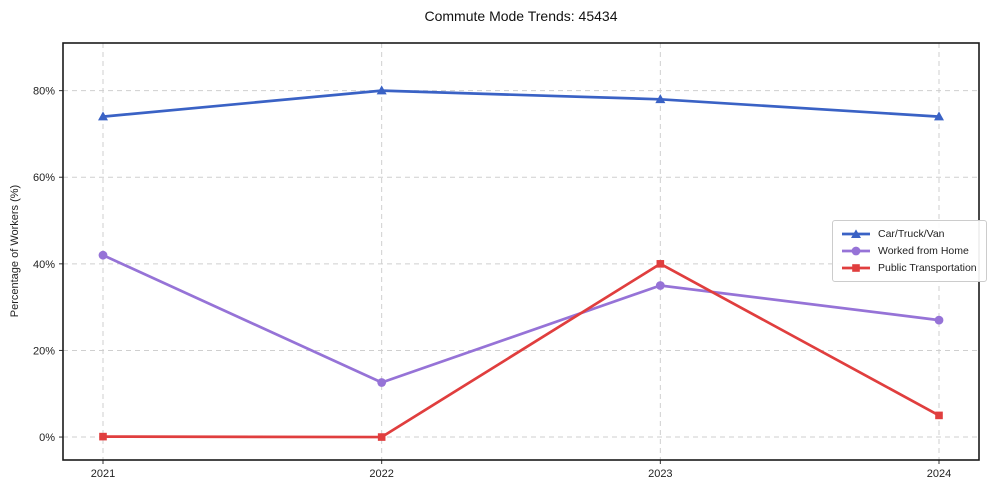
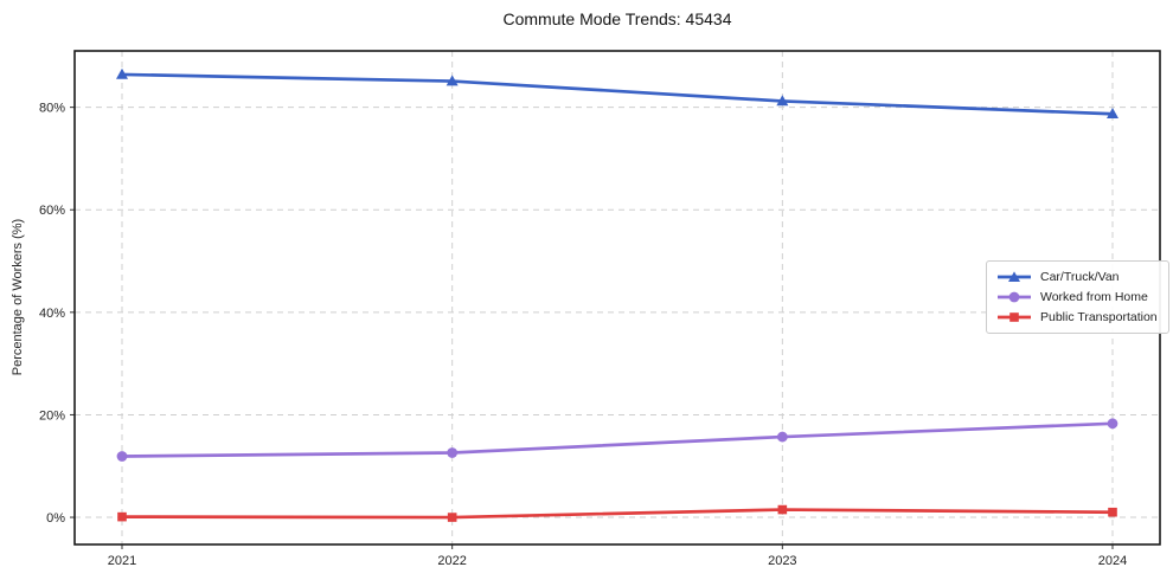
Car/Truck/Van/2021: 74% -> 86%
Worked from Home/2021: 42% -> 12%
Car/Truck/Van/2022: 80% -> 85%
Car/Truck/Van/2023: 78% -> 81%
Worked from Home/2023: 35% -> 16%
Public Transportation/2023: 40% -> 2%
Car/Truck/Van/2024: 74% -> 79%
Worked from Home/2024: 27% -> 18%
Public Transportation/2024: 5% -> 1%
